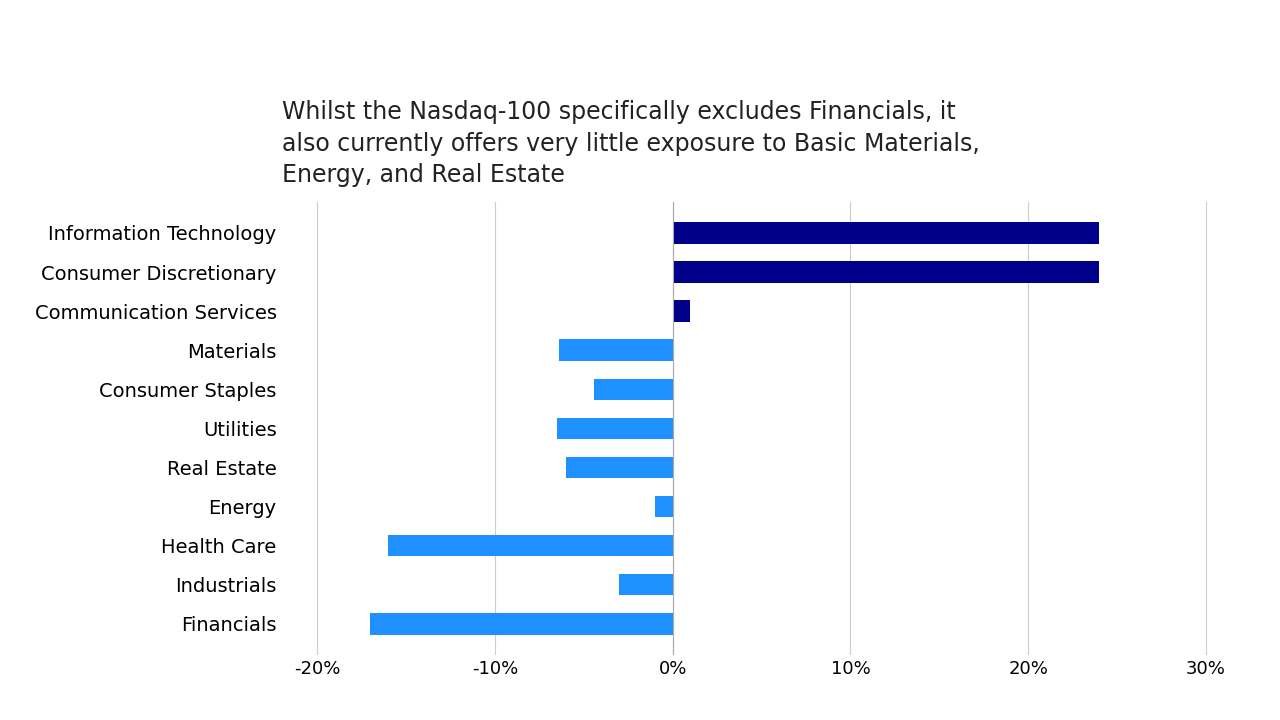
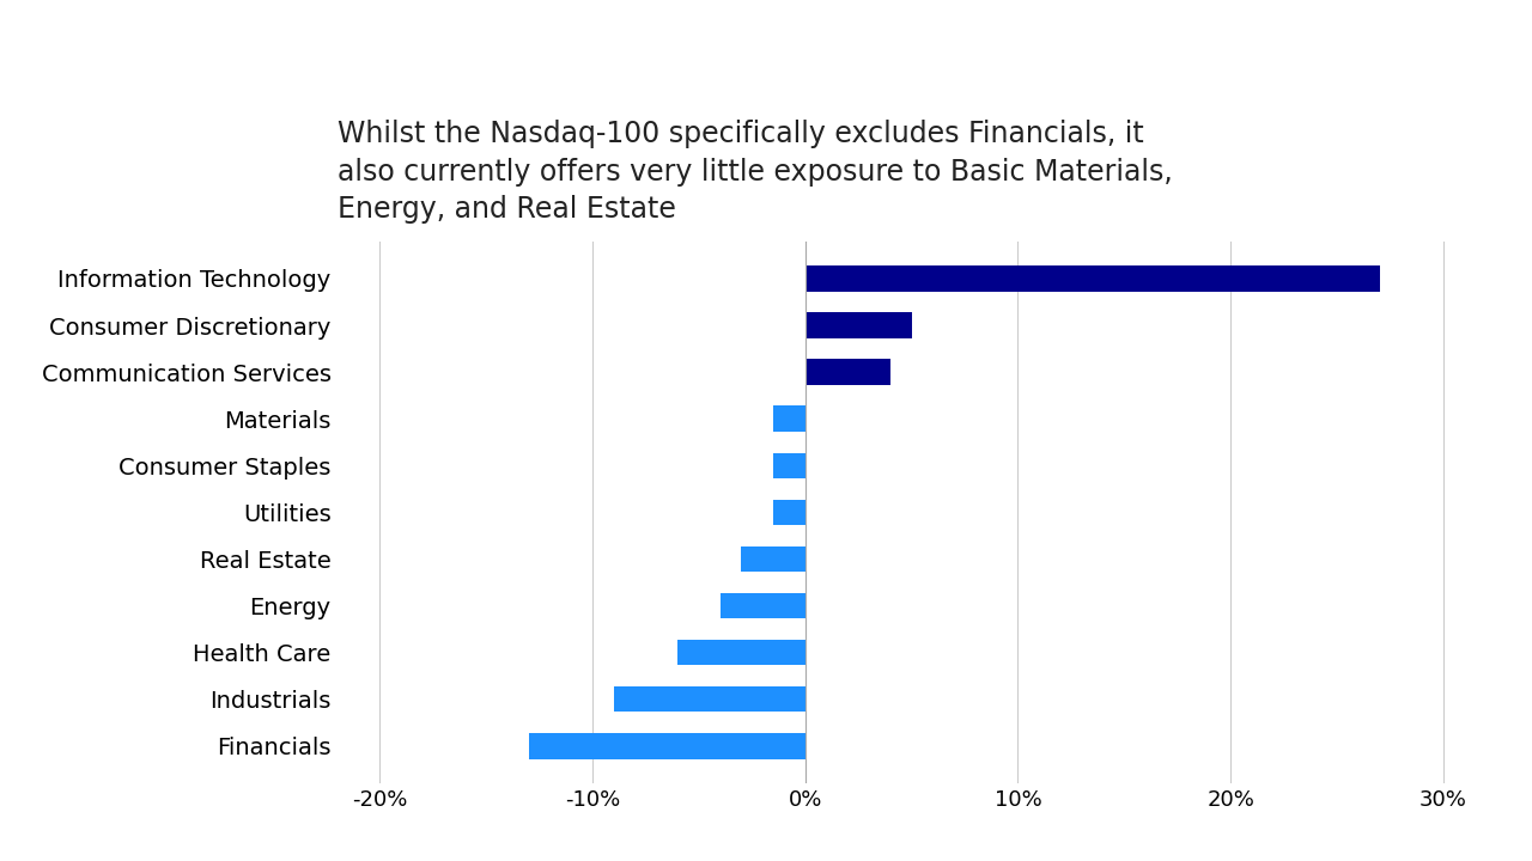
Information Technology: 24.0% -> 27.0%
Consumer Discretionary: 24.0% -> 5.0%
Communication Services: 1.0% -> 4.0%
Materials: -6.4% -> -1.5%
Consumer Staples: -4.4% -> -1.5%
Utilities: -6.5% -> -1.5%
Real Estate: -6.0% -> -3.0%
Energy: -1.0% -> -4.0%
Health Care: -16.0% -> -6.0%
Industrials: -3.0% -> -9.0%
Financials: -17.0% -> -13.0%
